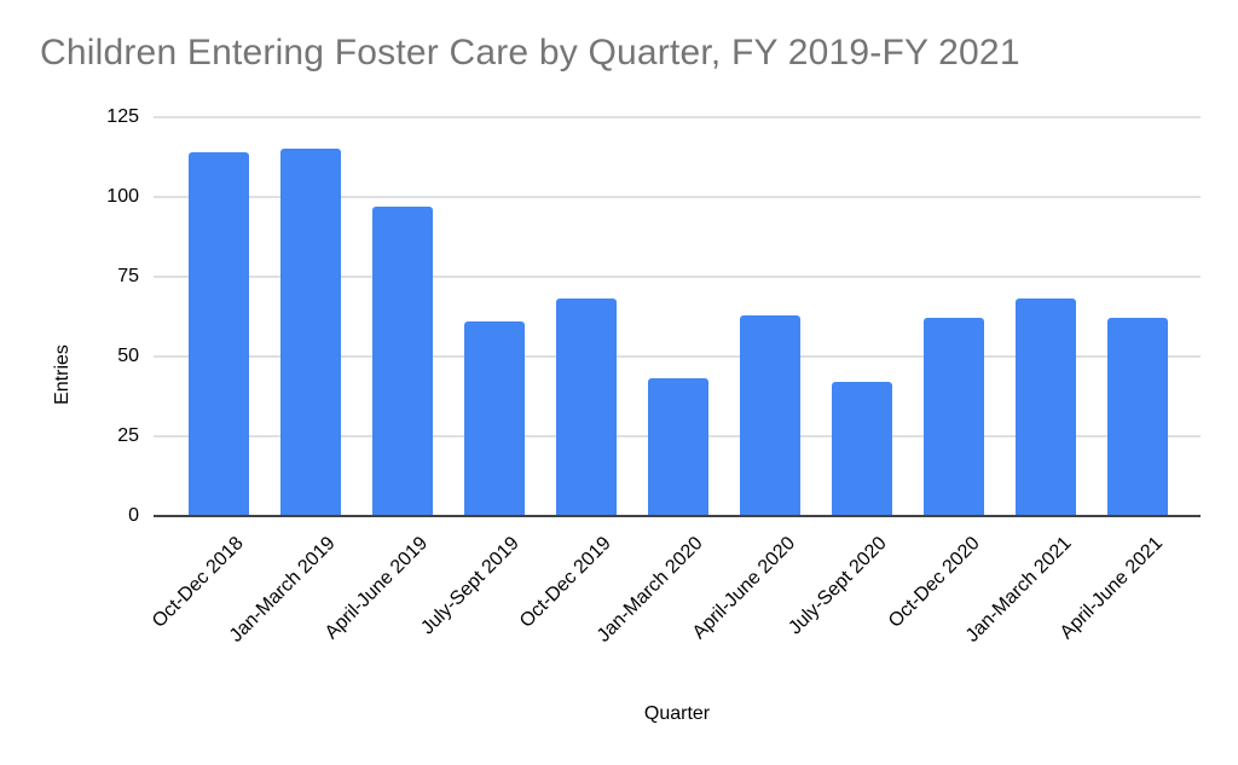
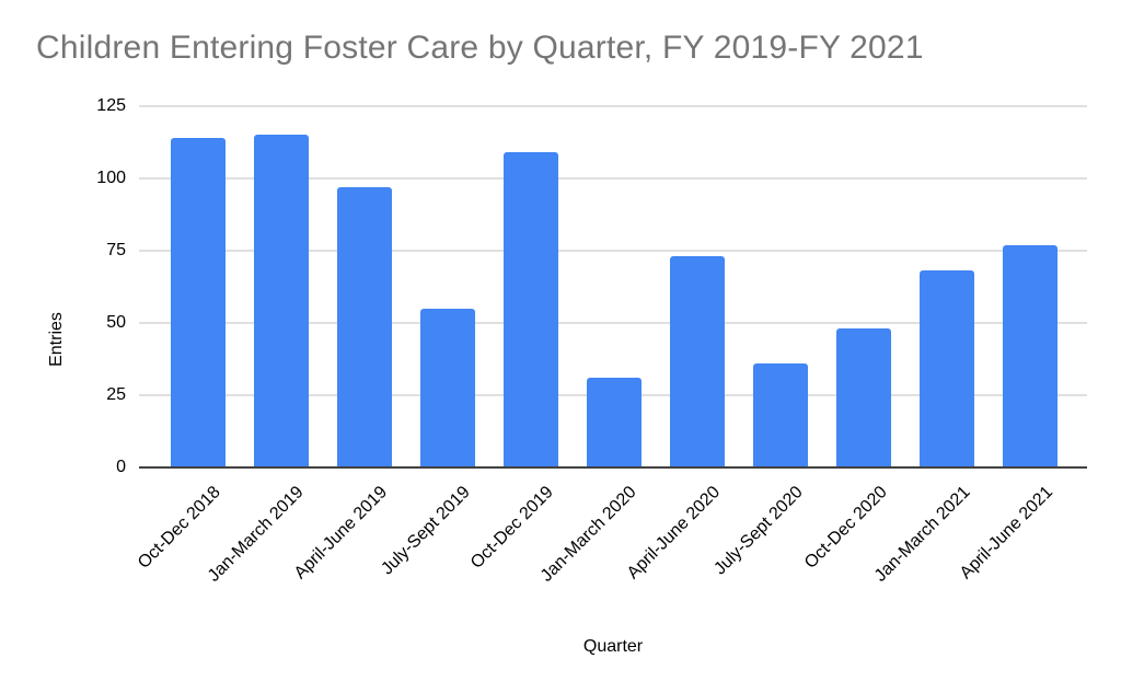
July-Sept 2019: 61 -> 55
Oct-Dec 2019: 68 -> 109
Jan-March 2020: 43 -> 31
April-June 2020: 63 -> 73
July-Sept 2020: 42 -> 36
Oct-Dec 2020: 62 -> 48
April-June 2021: 62 -> 77
